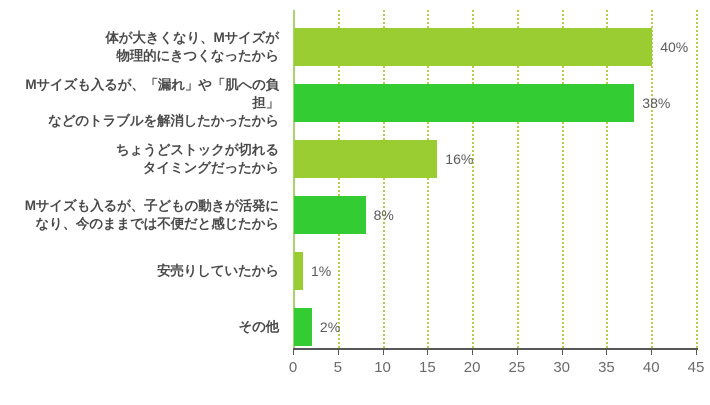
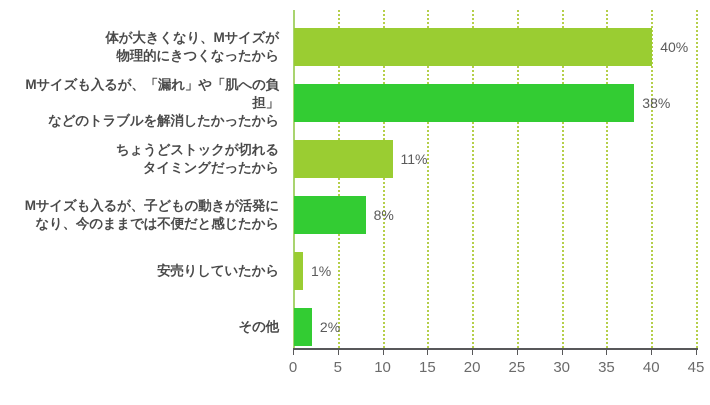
ちょうどストックが切れる タイミングだったから: 16% -> 11%
